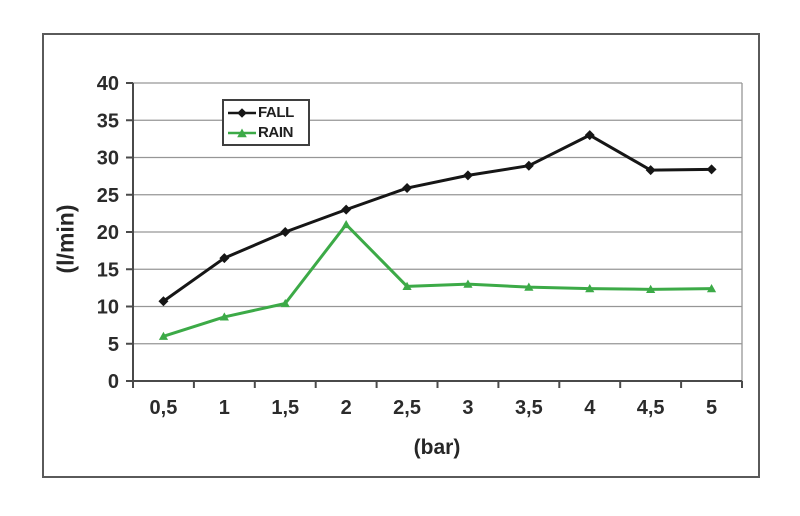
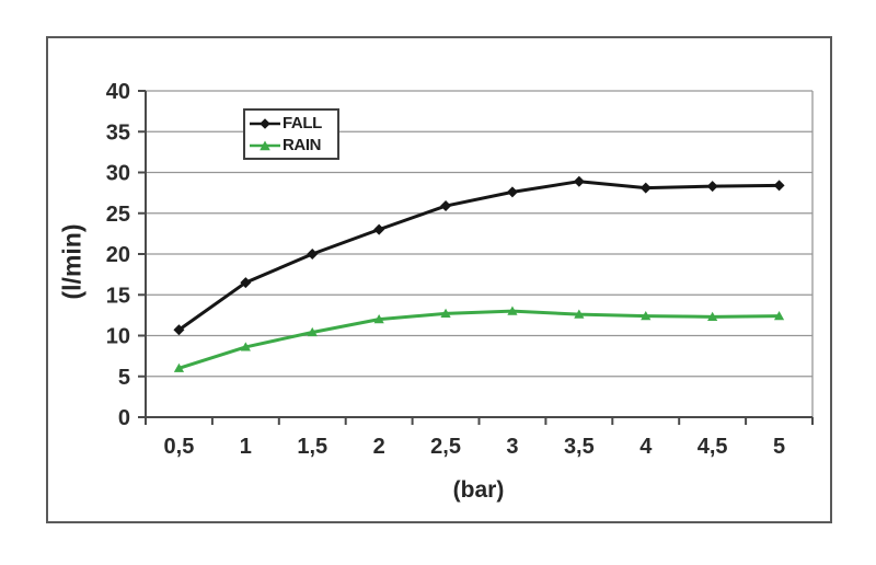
RAIN/2: 21 -> 12
FALL/4: 33 -> 28
